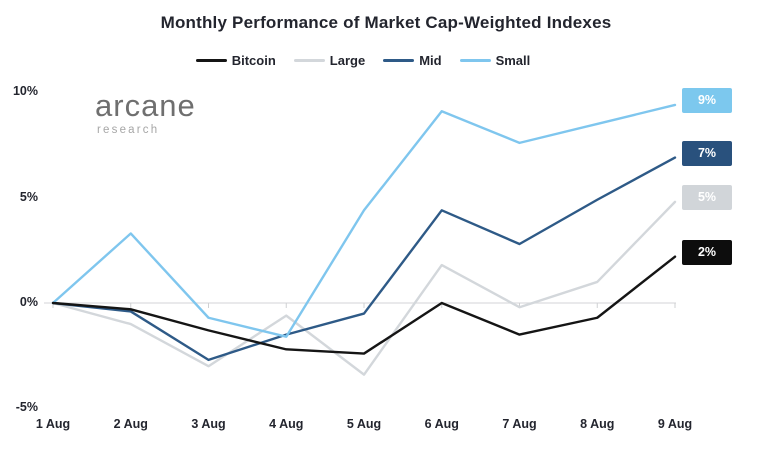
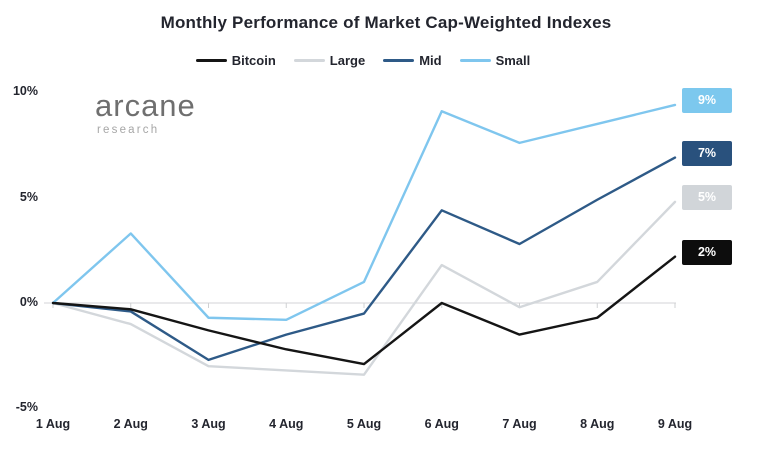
Large/4 Aug: -0.6% -> -3.2%
Small/4 Aug: -1.6% -> -0.8%
Bitcoin/5 Aug: -2.4% -> -2.9%
Small/5 Aug: 4.4% -> 1.0%
